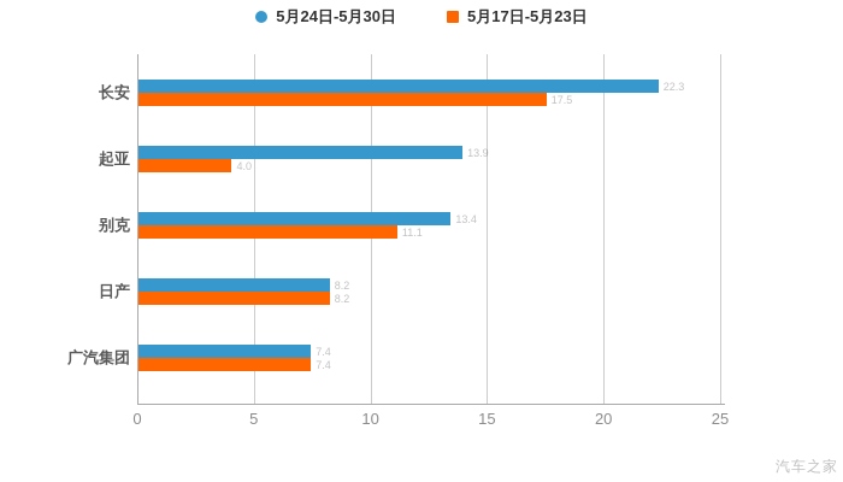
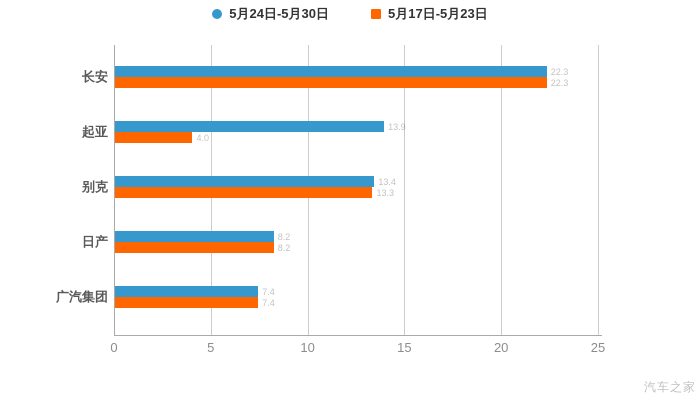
5月17日-5月23日/长安: 17.5 -> 22.3
5月17日-5月23日/别克: 11.1 -> 13.3
